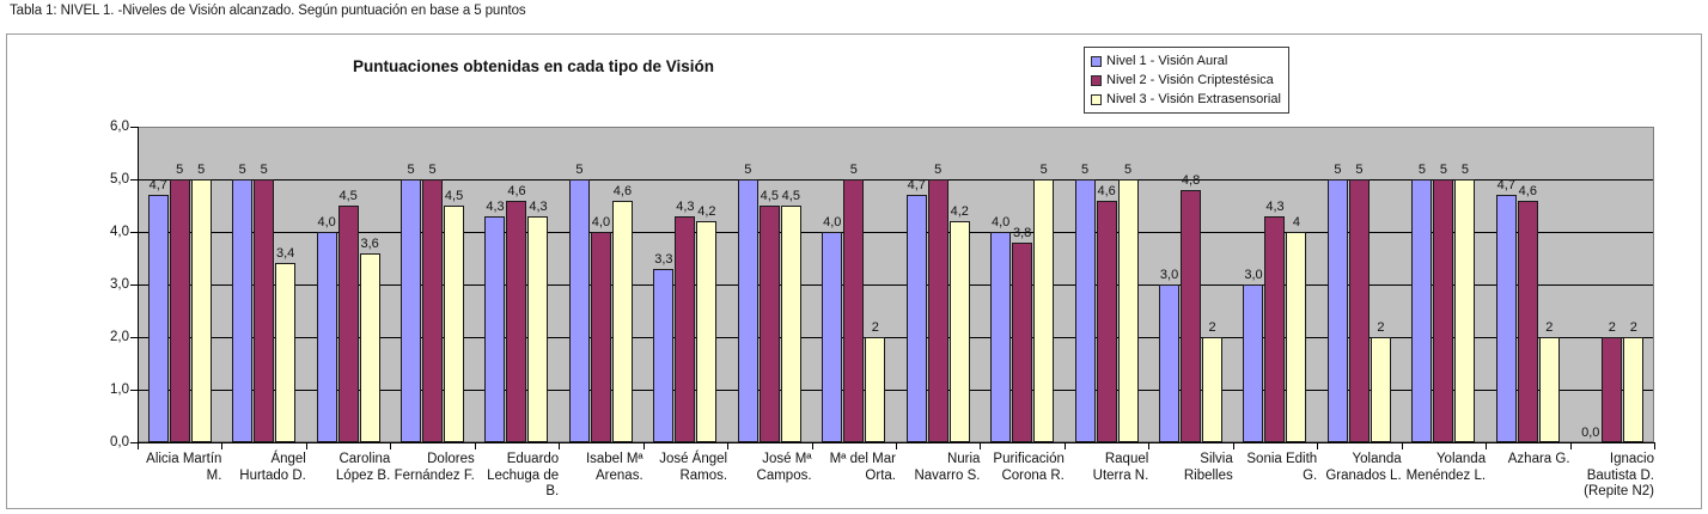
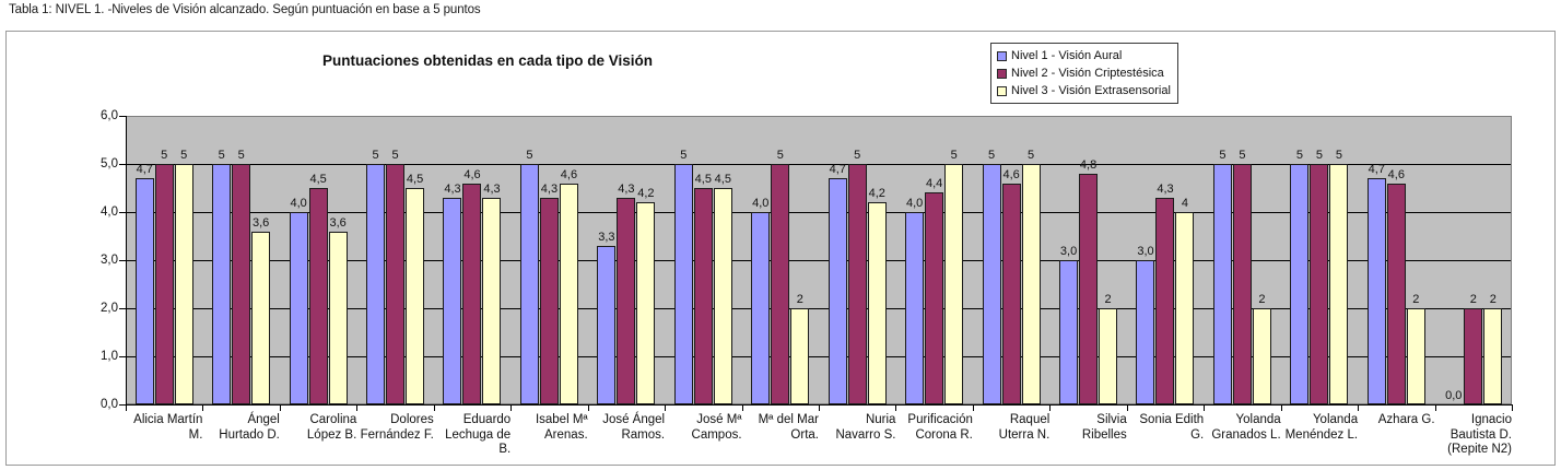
Nivel 3 - Visión Extrasensorial/Ángel Hurtado D.: 3,4 -> 3,6
Nivel 2 - Visión Criptestésica/Isabel Mª Arenas.: 4,0 -> 4,3
Nivel 2 - Visión Criptestésica/Purificación Corona R.: 3,8 -> 4,4
